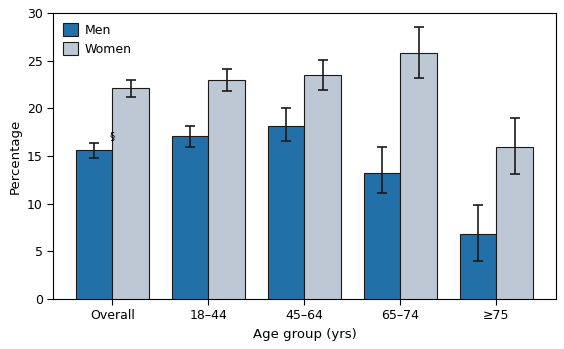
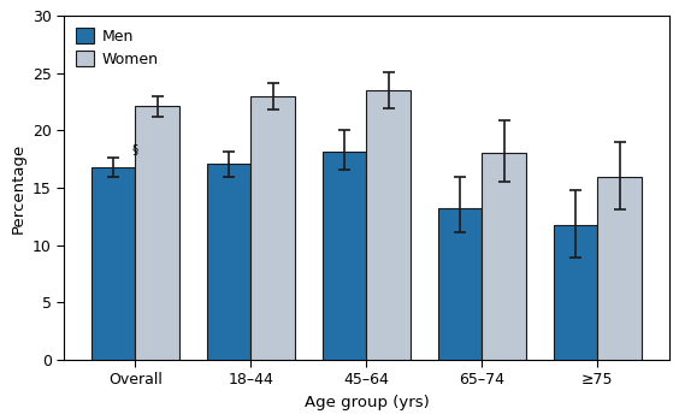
Men/Overall: 15.6 -> 16.8
Women/65–74: 25.8 -> 18.1
Men/≥75: 6.8 -> 11.7
